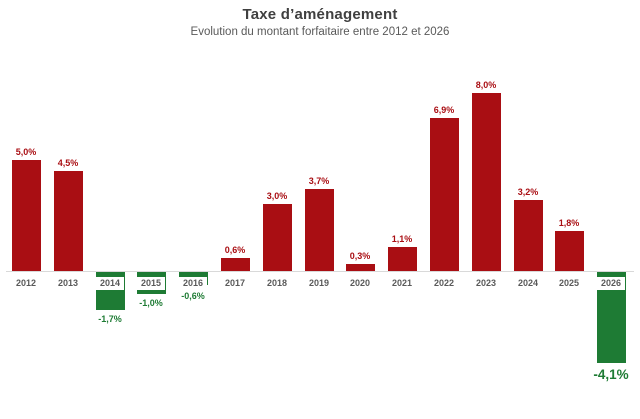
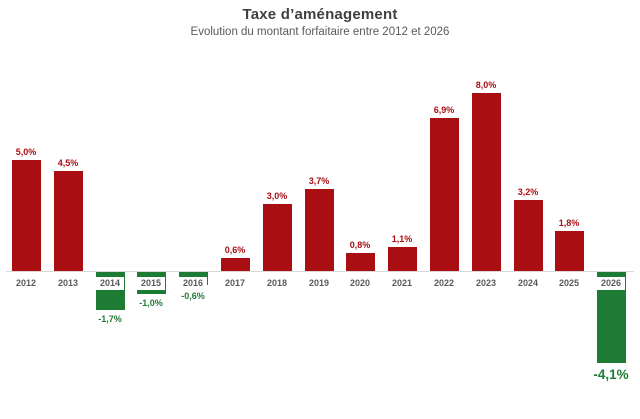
2020: 0,3% -> 0,8%
